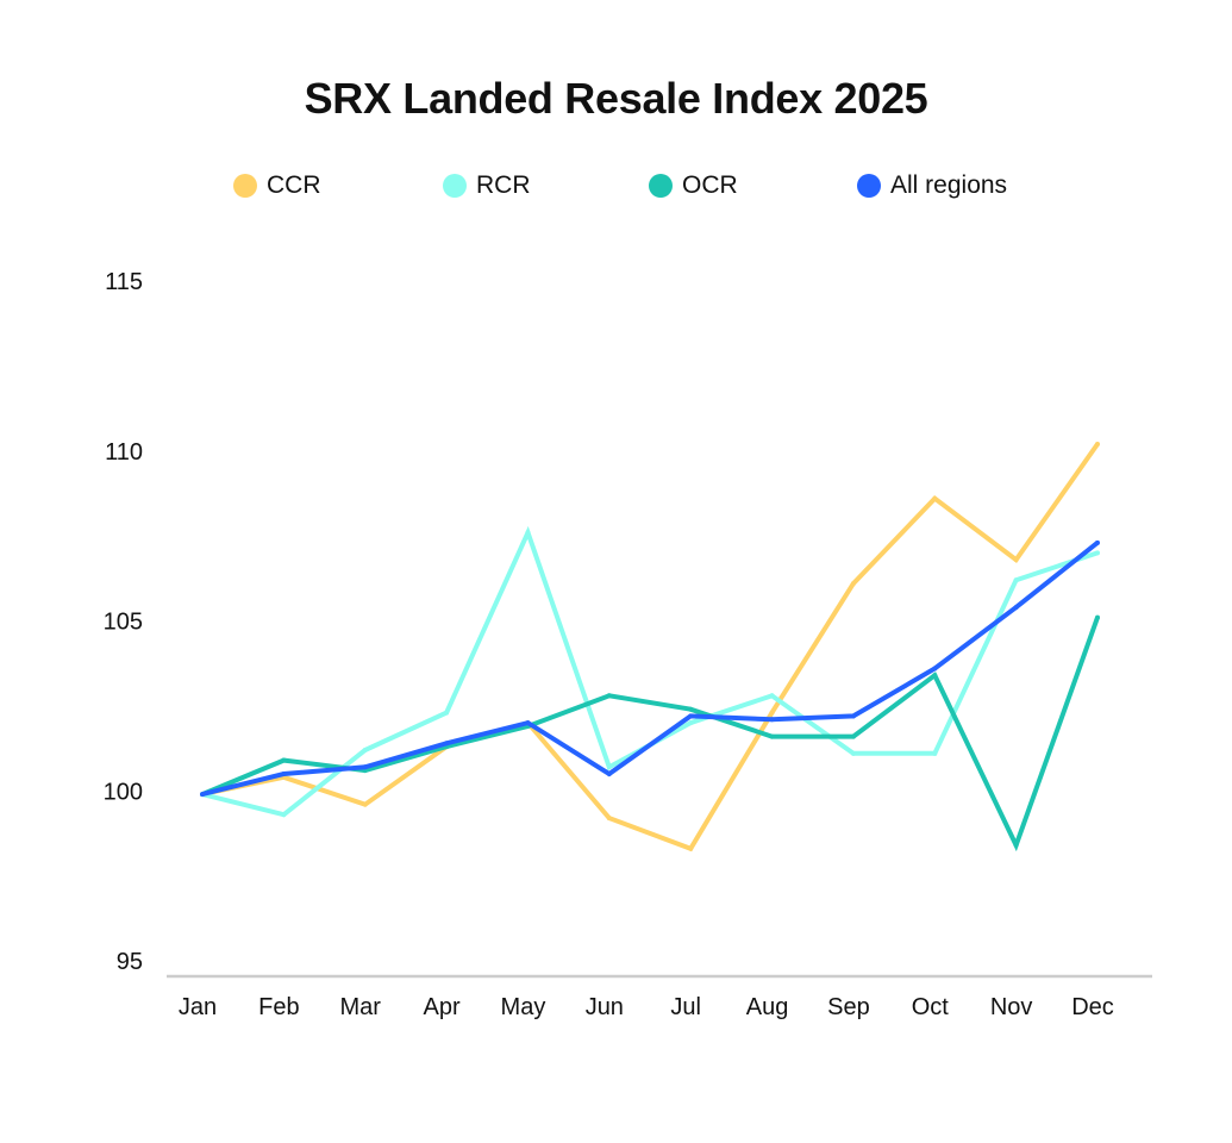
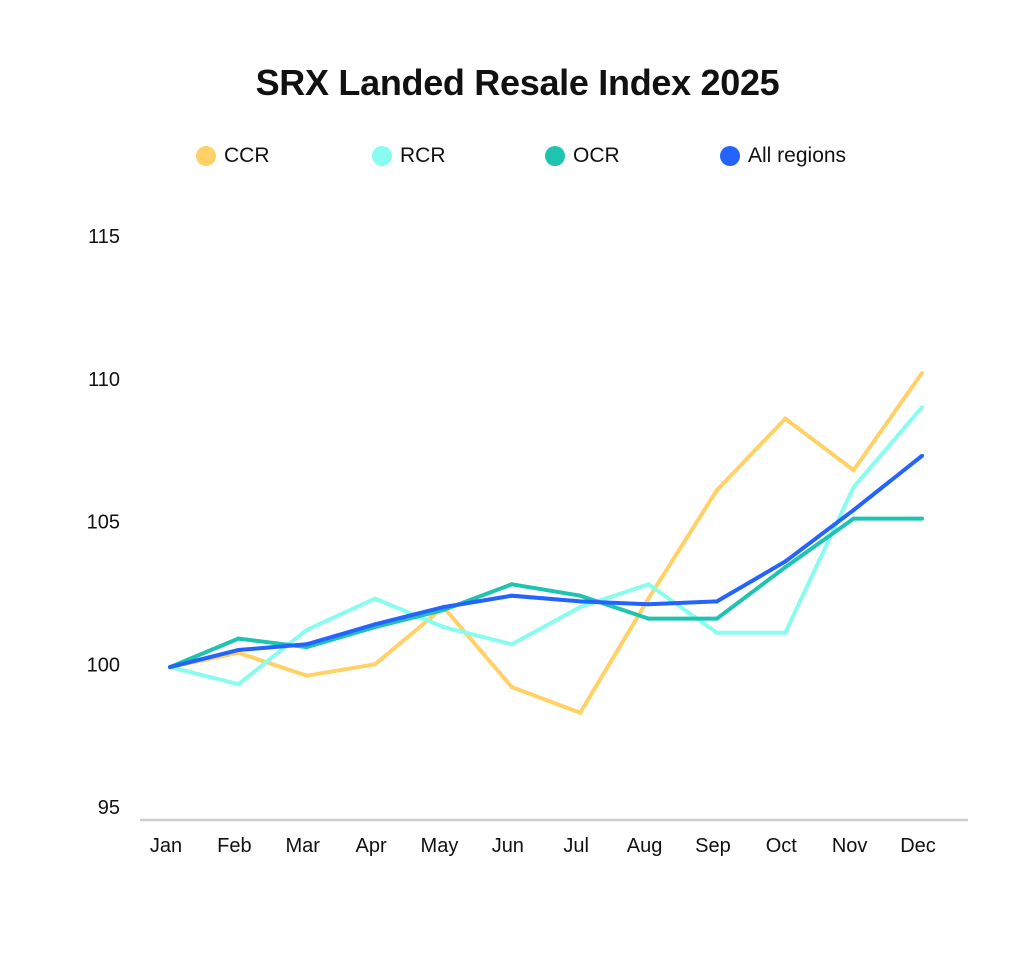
CCR/Apr: 101.3 -> 100.0
RCR/May: 107.6 -> 101.3
All regions/Jun: 100.5 -> 102.4
OCR/Nov: 98.4 -> 105.1
RCR/Dec: 107.0 -> 109.0
